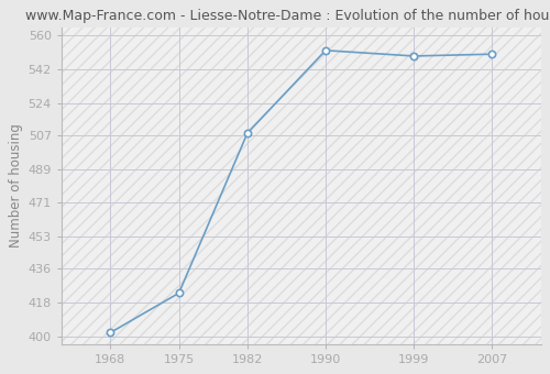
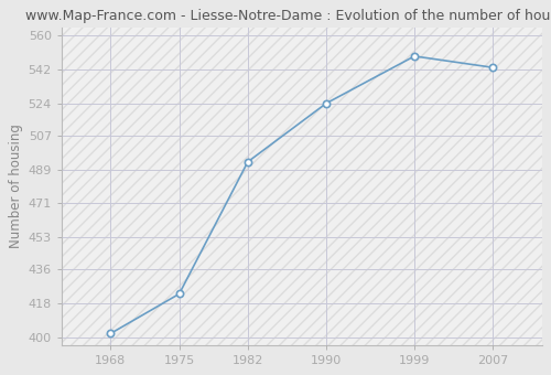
1982: 508 -> 493
1990: 552 -> 524
2007: 550 -> 543
